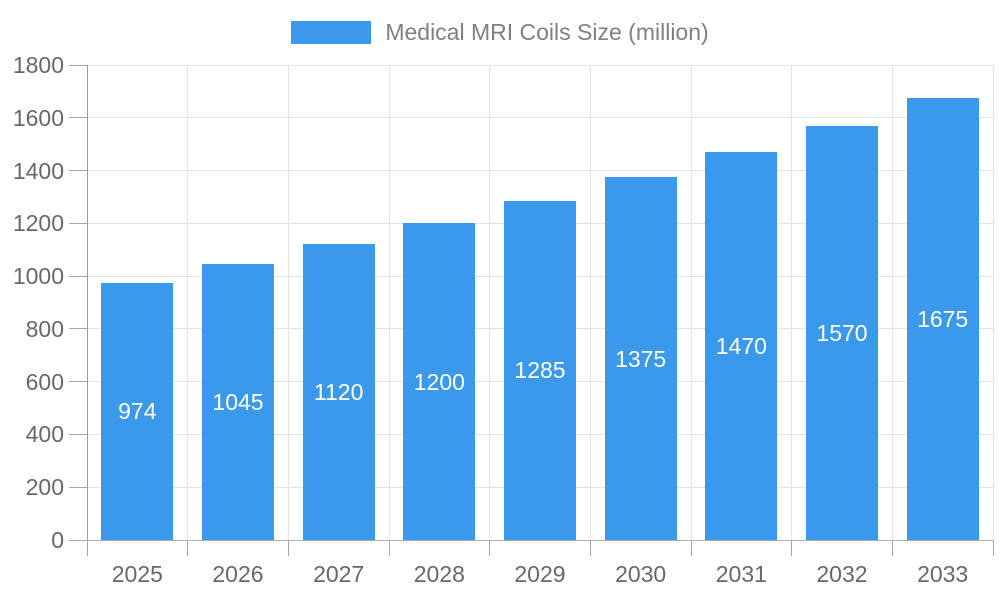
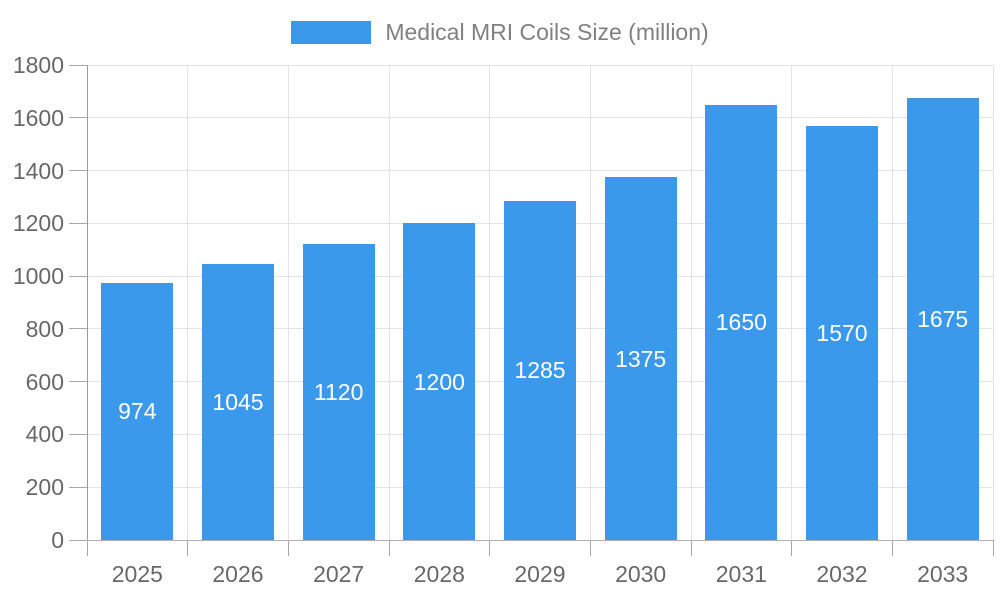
2031: 1470 -> 1650
